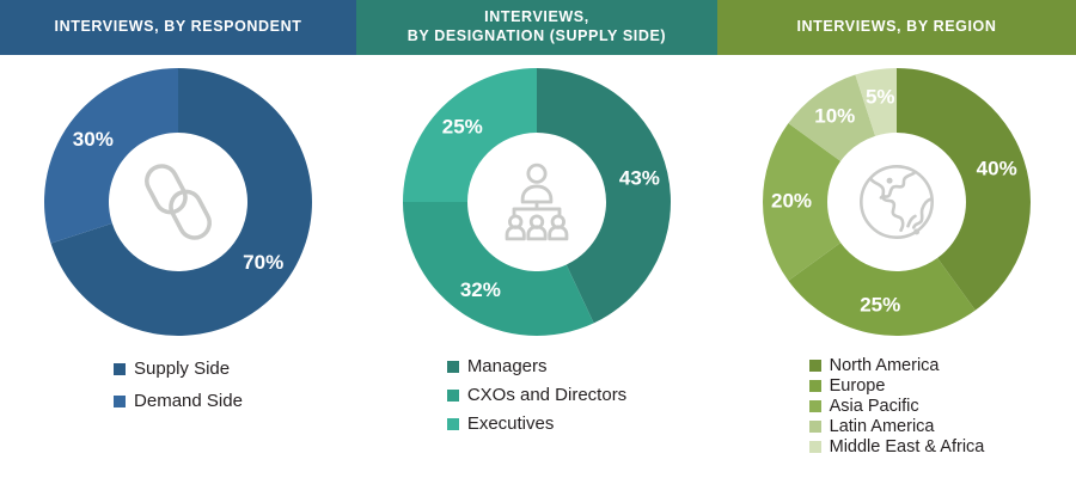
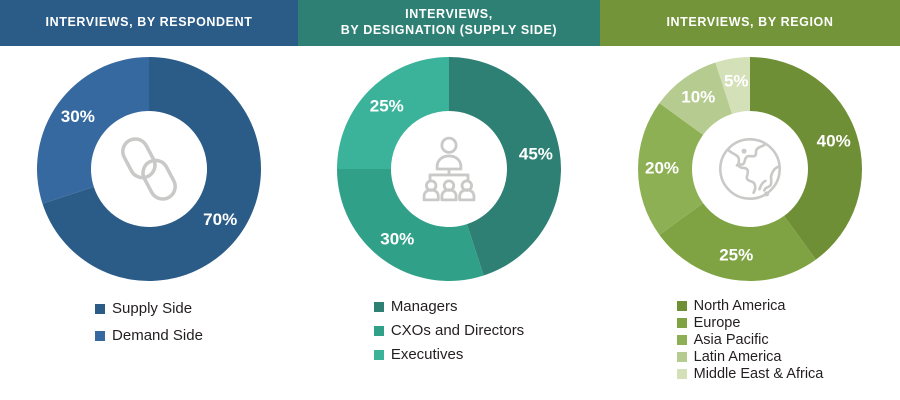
INTERVIEWS, BY DESIGNATION (SUPPLY SIDE)/Managers: 43% -> 45%
INTERVIEWS, BY DESIGNATION (SUPPLY SIDE)/CXOs and Directors: 32% -> 30%
